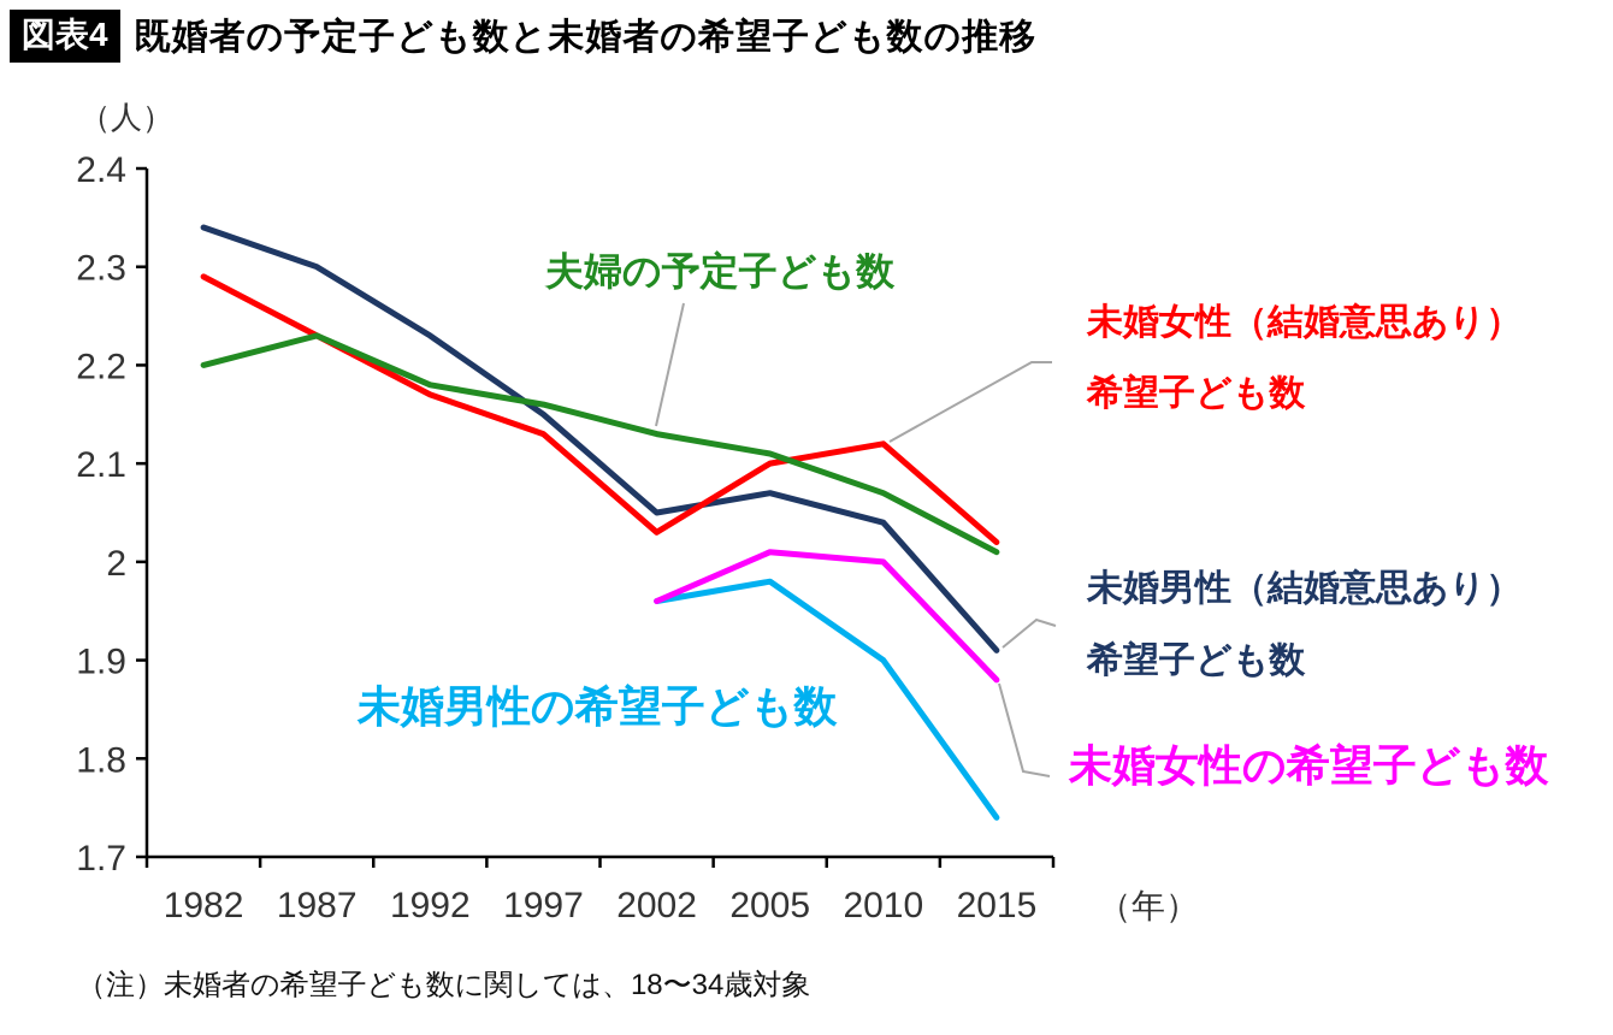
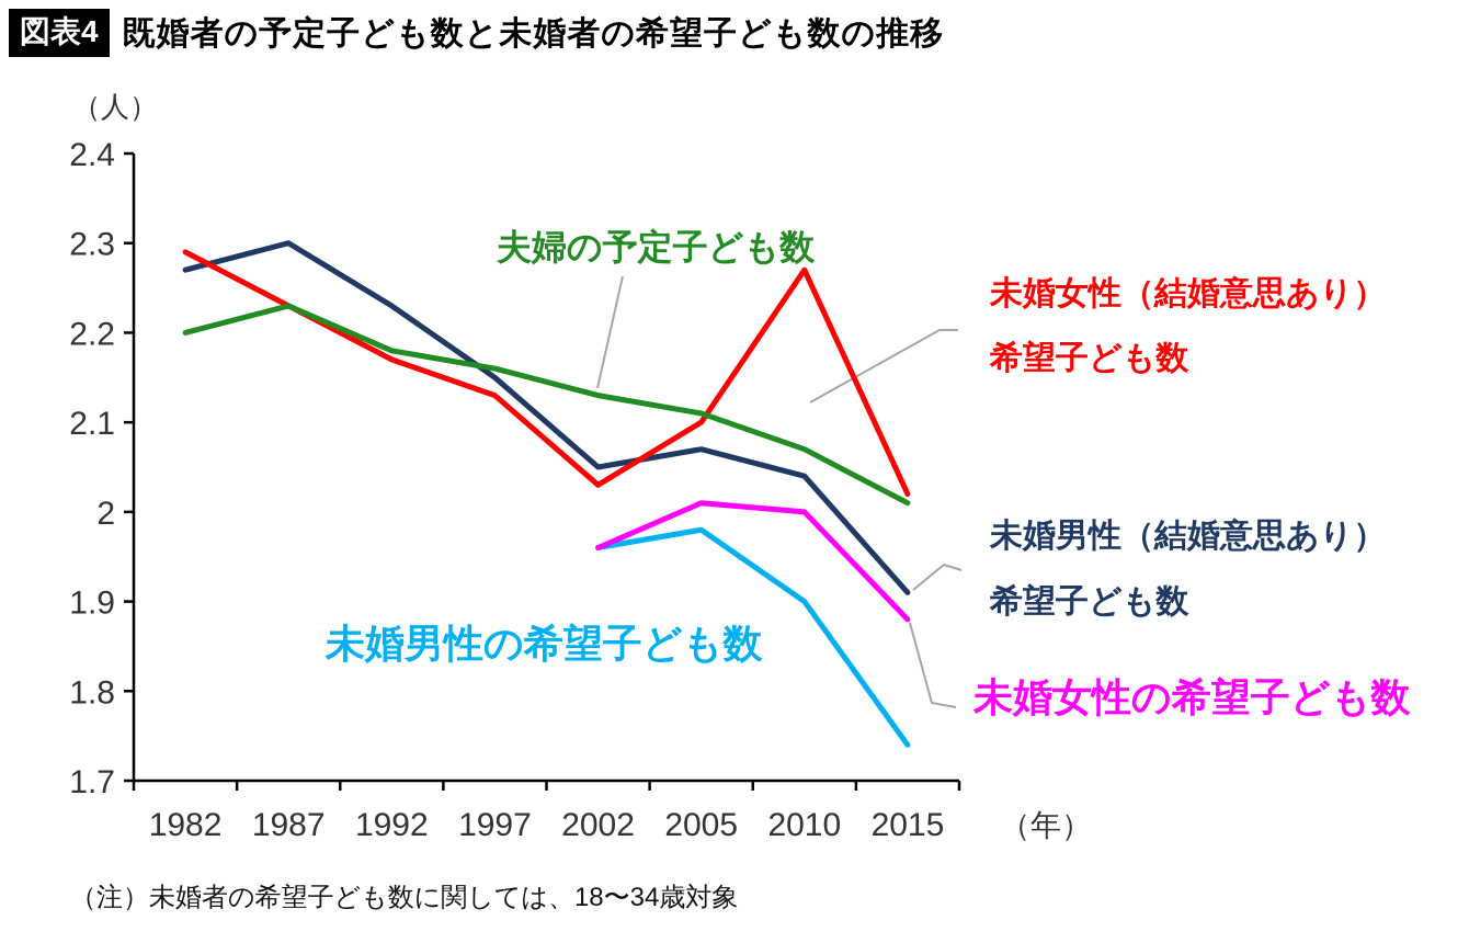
未婚男性（結婚意思あり）希望子ども数/1982: 2.34 -> 2.27
未婚女性（結婚意思あり）希望子ども数/2010: 2.12 -> 2.27
